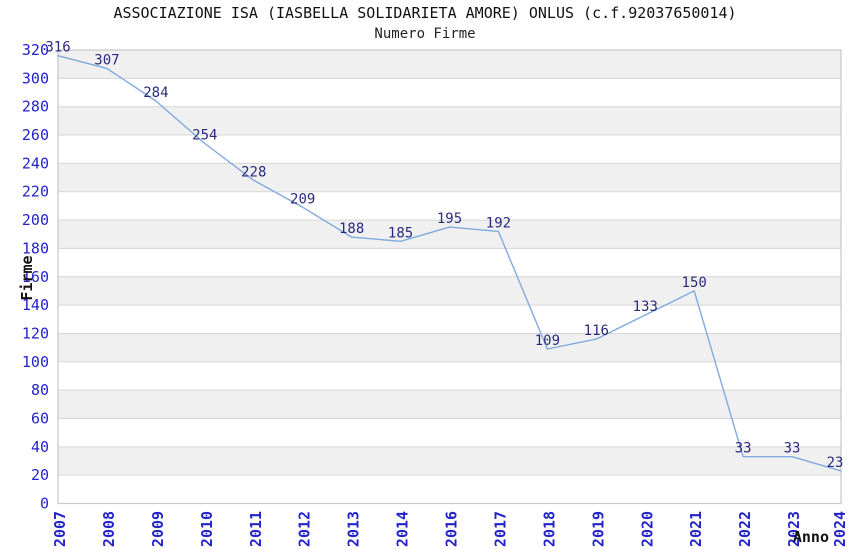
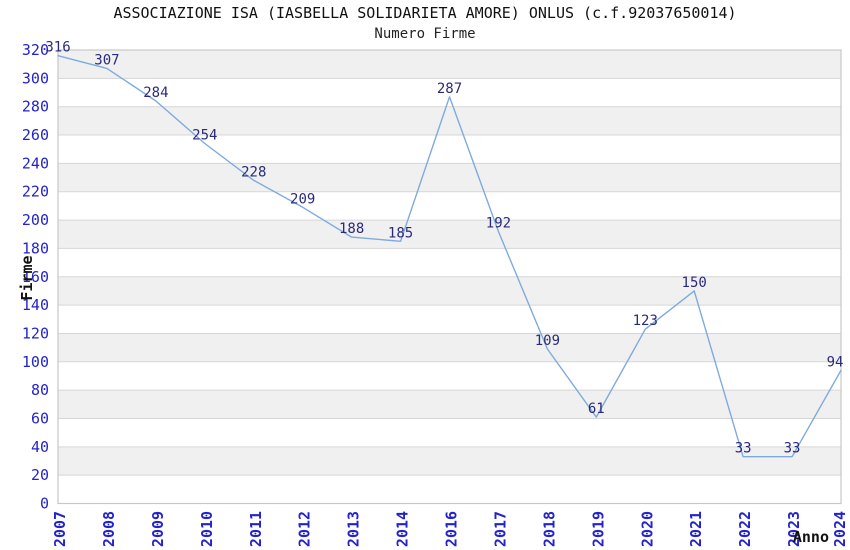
2016: 195 -> 287
2019: 116 -> 61
2020: 133 -> 123
2024: 23 -> 94
